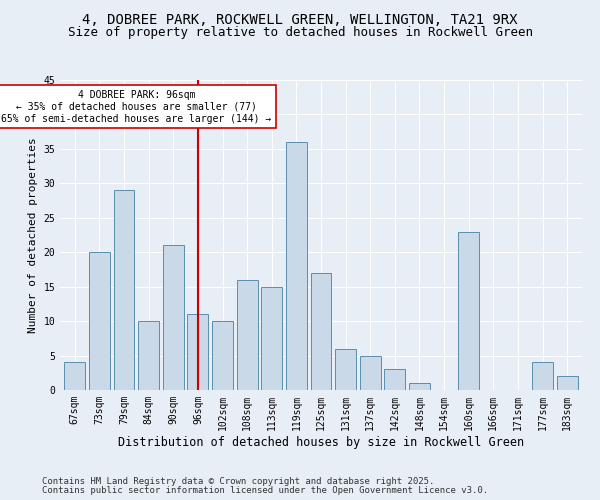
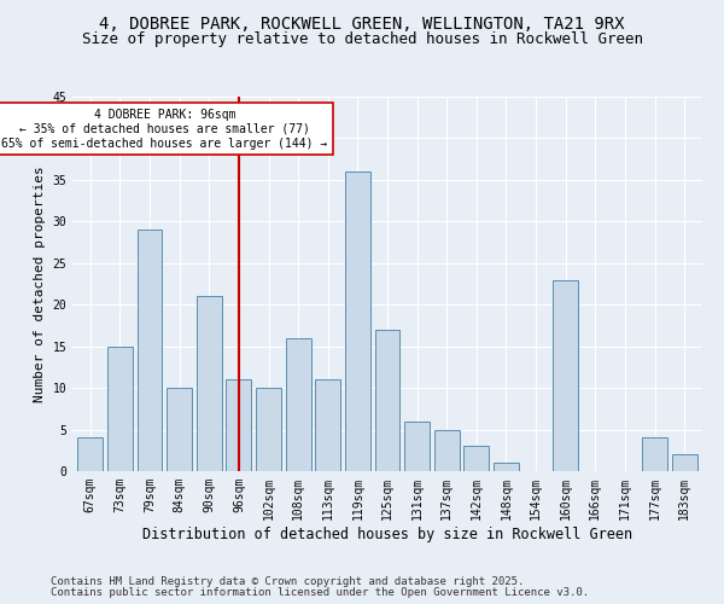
73sqm: 20 -> 15
113sqm: 15 -> 11
